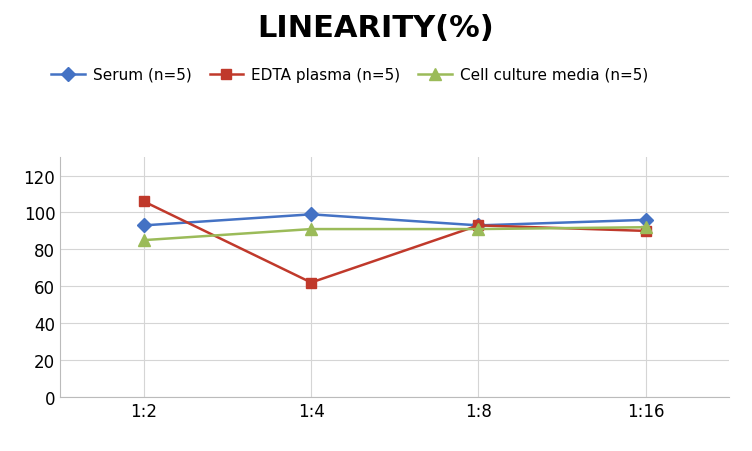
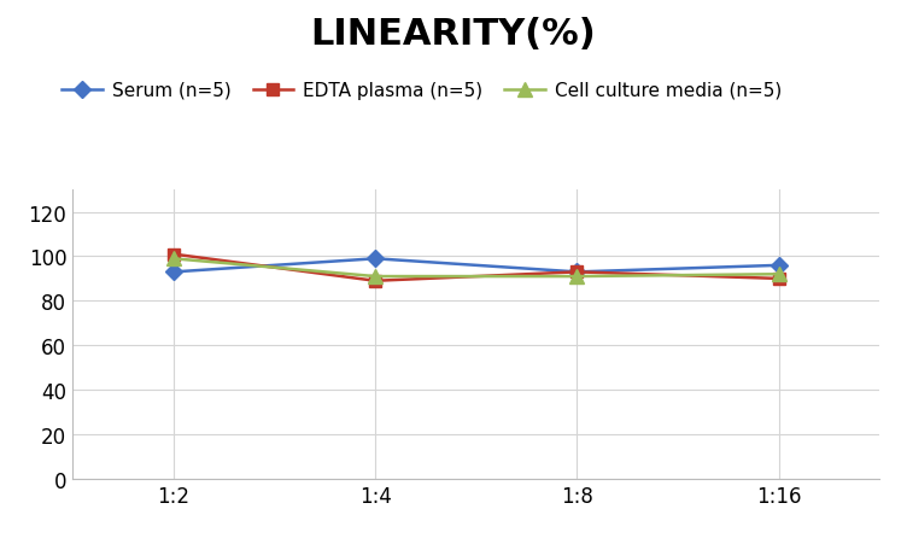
EDTA plasma (n=5)/1:2: 106 -> 101
Cell culture media (n=5)/1:2: 85 -> 99
EDTA plasma (n=5)/1:4: 62 -> 89
